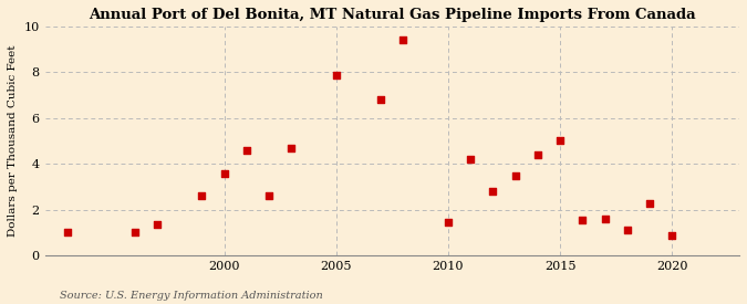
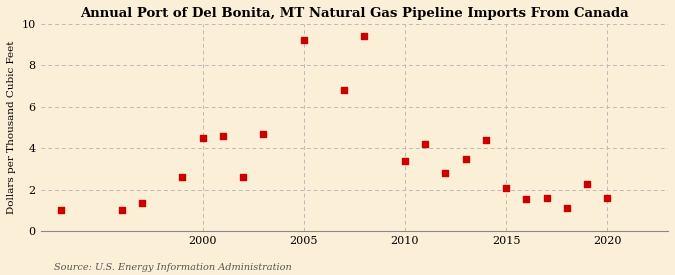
2000: 3.60 -> 4.50
2005: 7.85 -> 9.20
2010: 1.45 -> 3.40
2015: 5.05 -> 2.10
2020: 0.90 -> 1.60
